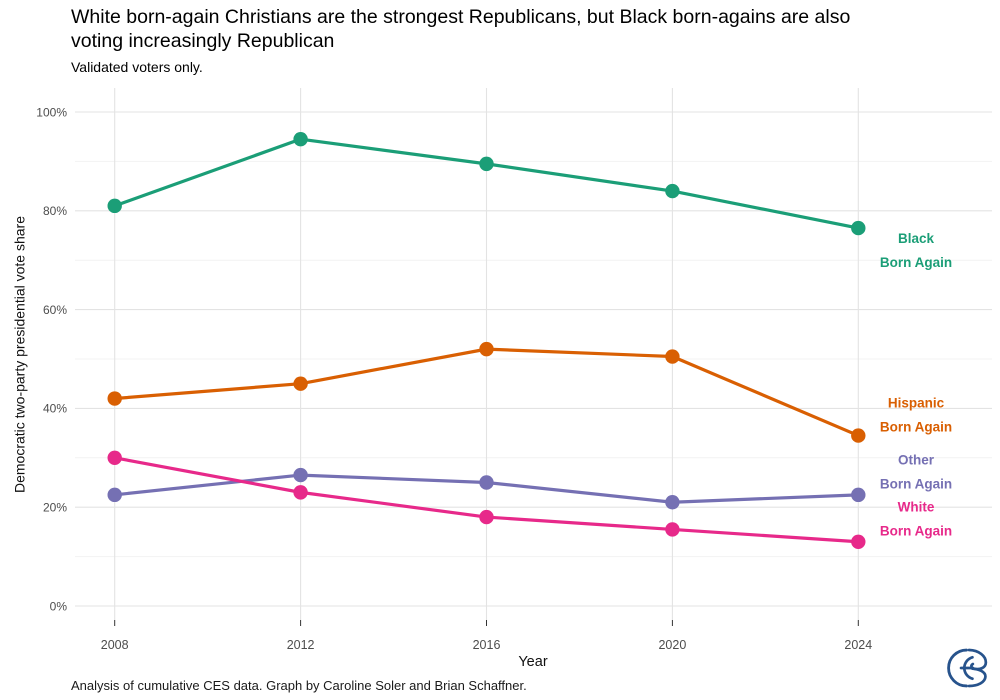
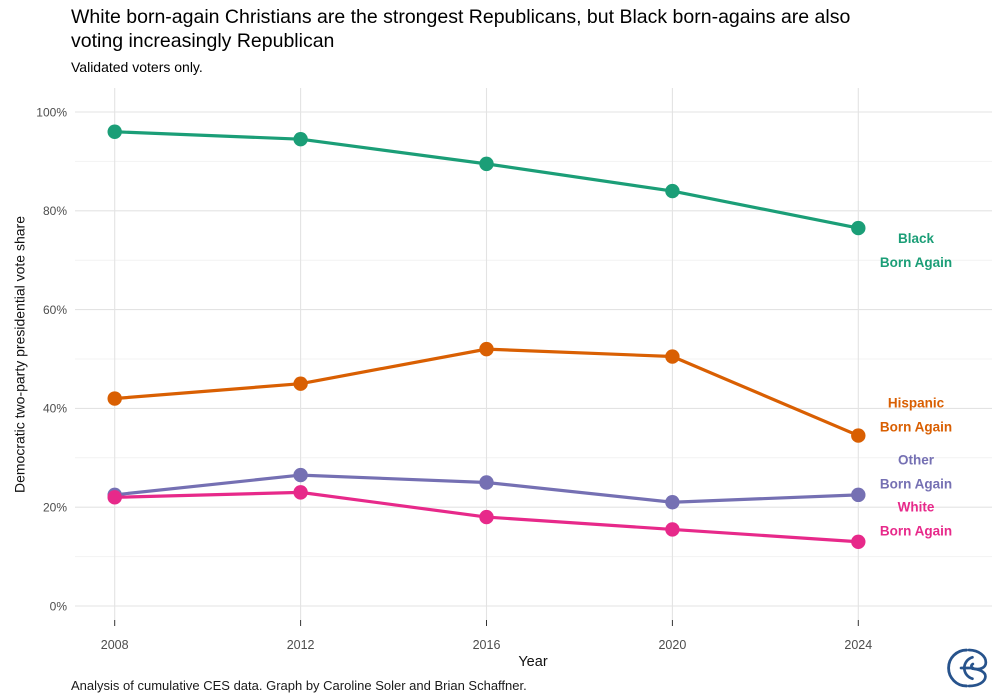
Black Born Again/2008: 81% -> 96%
White Born Again/2008: 30% -> 22%
